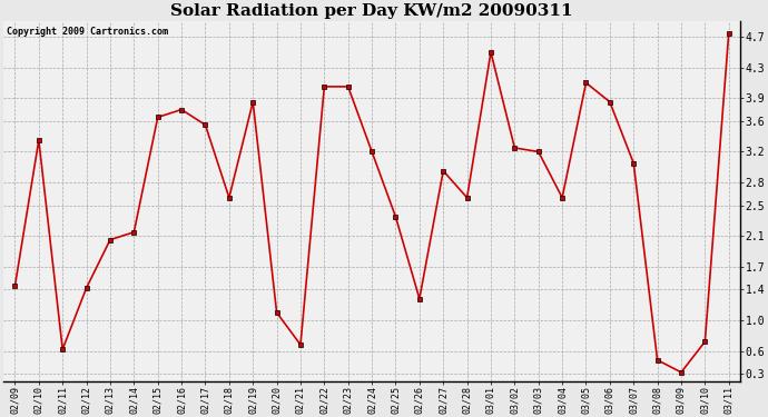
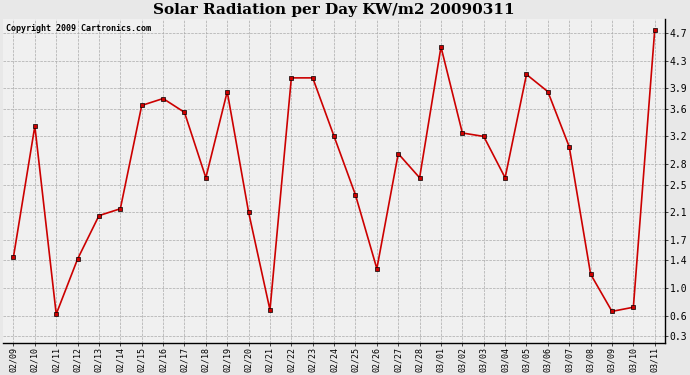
02/20: 1.10 -> 2.10
03/08: 0.48 -> 1.20
03/09: 0.32 -> 0.66
